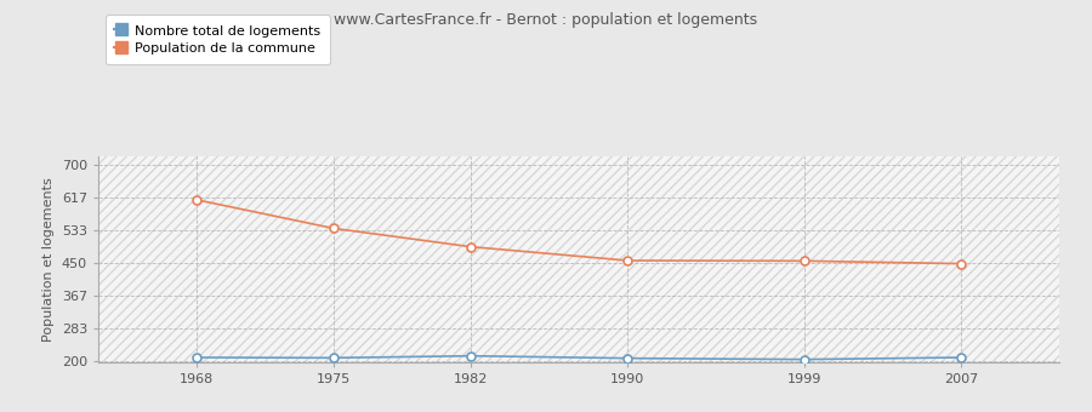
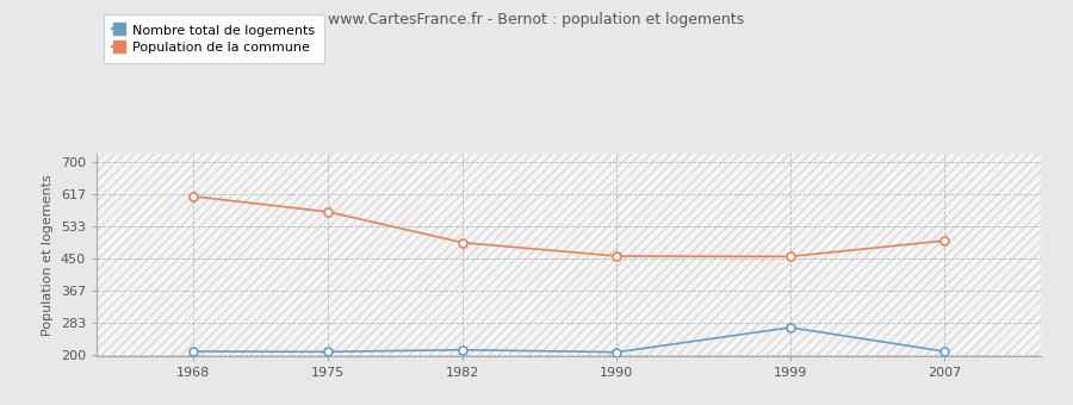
Population de la commune/1975: 537 -> 570
Nombre total de logements/1999: 203 -> 270
Population de la commune/2007: 447 -> 495
